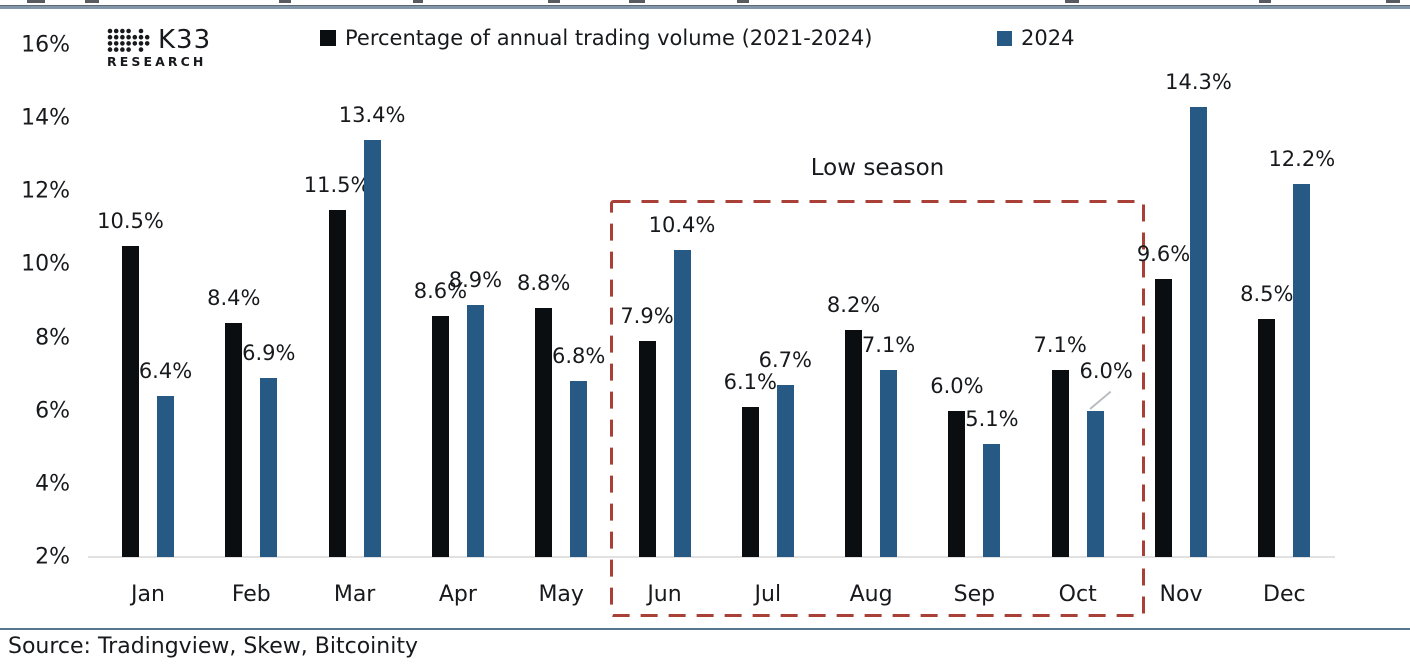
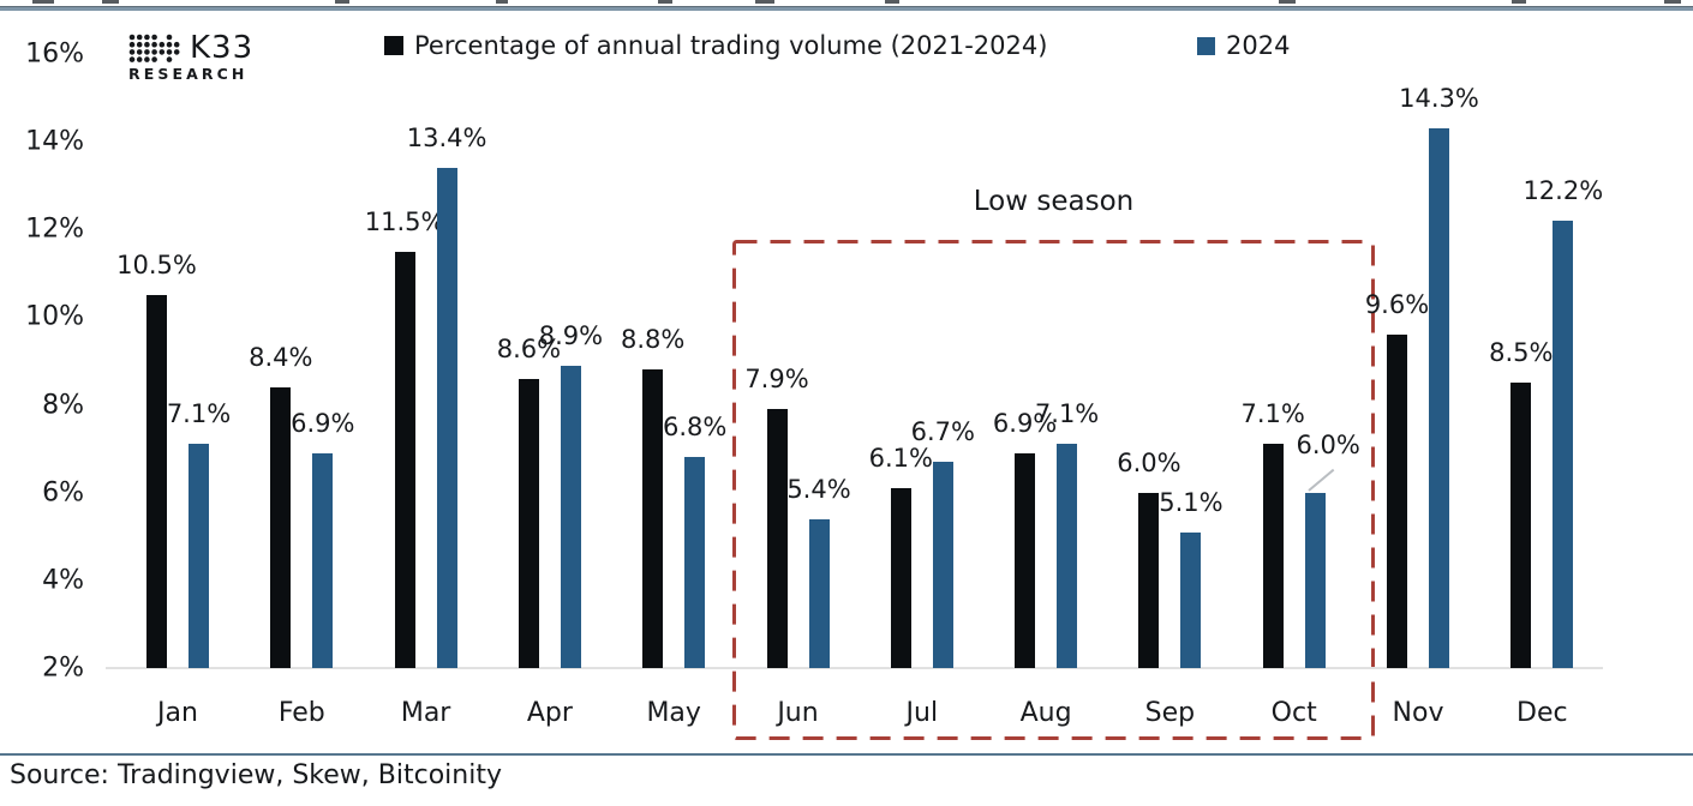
2024/Jan: 6.4% -> 7.1%
2024/Jun: 10.4% -> 5.4%
Percentage of annual trading volume (2021-2024)/Aug: 8.2% -> 6.9%
